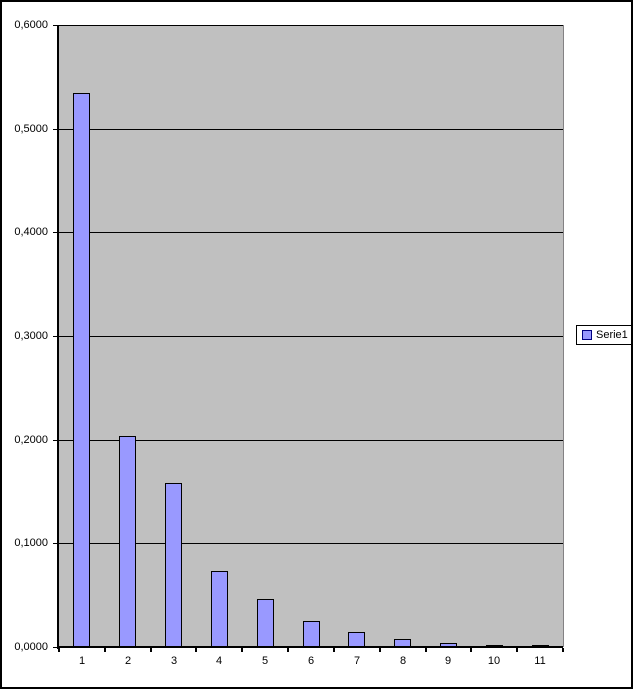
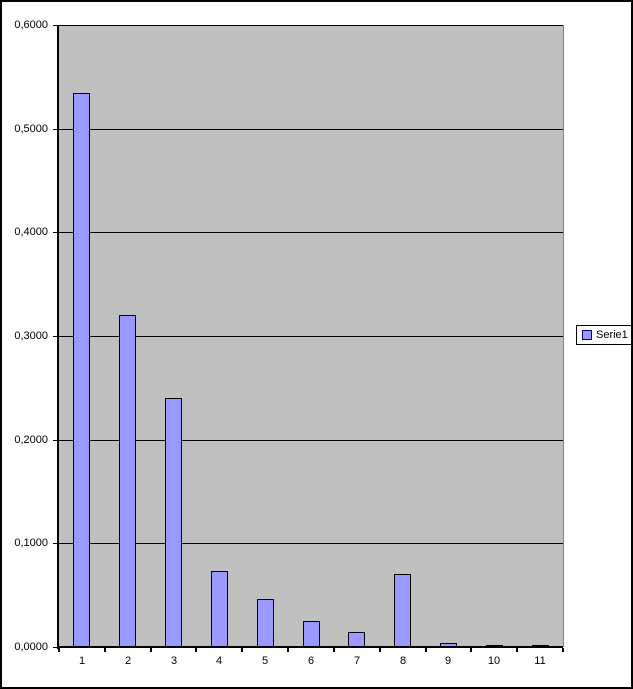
2: 0,20 -> 0,32
3: 0,16 -> 0,24
8: 0,01 -> 0,07
